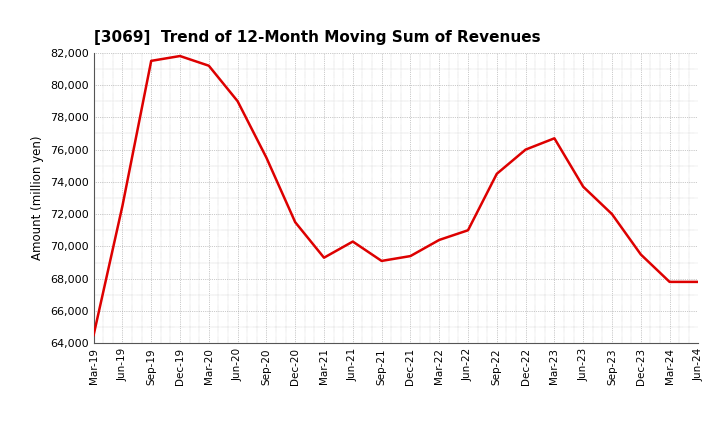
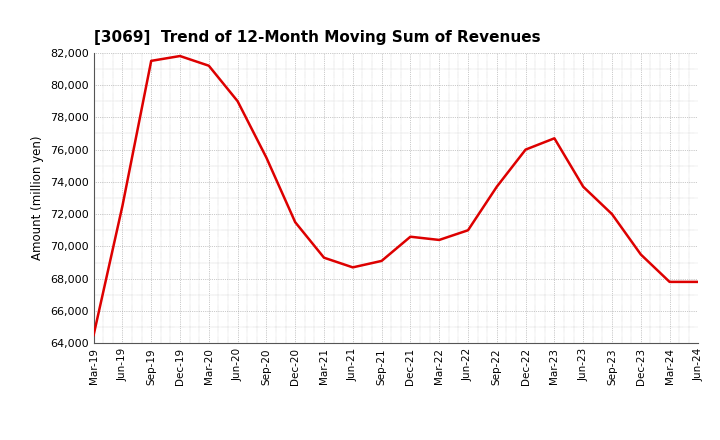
Jun-21: 70,300 -> 68,700
Dec-21: 69,400 -> 70,600
Sep-22: 74,500 -> 73,700
